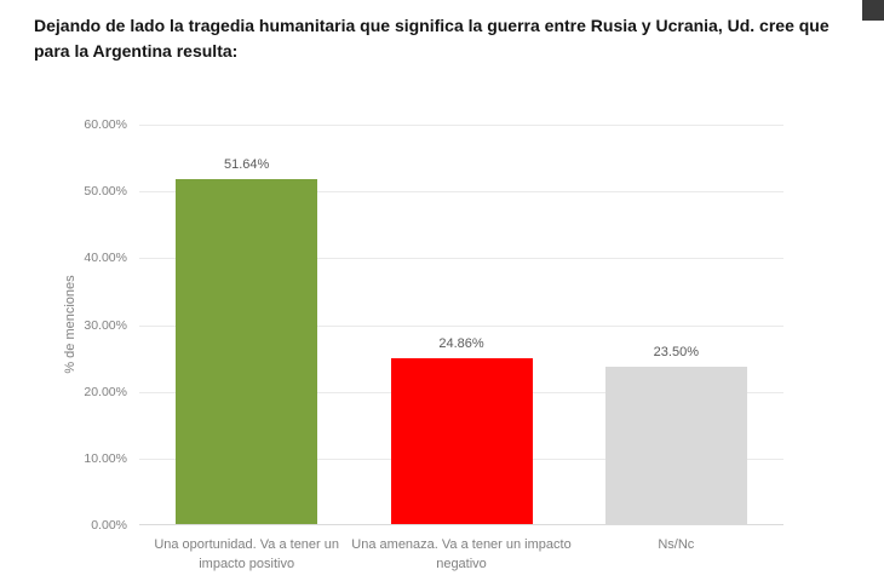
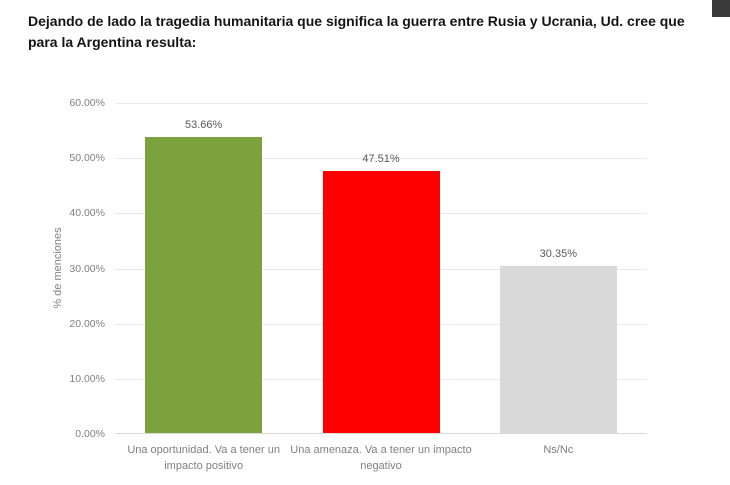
Una oportunidad. Va a tener un impacto positivo: 51.64% -> 53.66%
Una amenaza. Va a tener un impacto negativo: 24.86% -> 47.51%
Ns/Nc: 23.50% -> 30.35%
